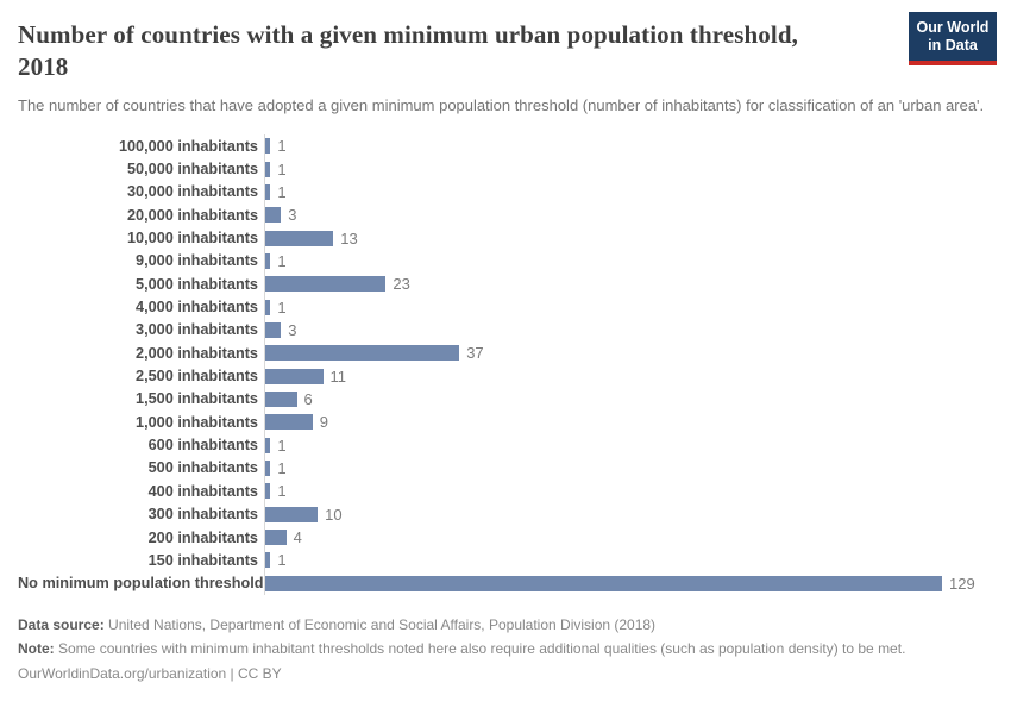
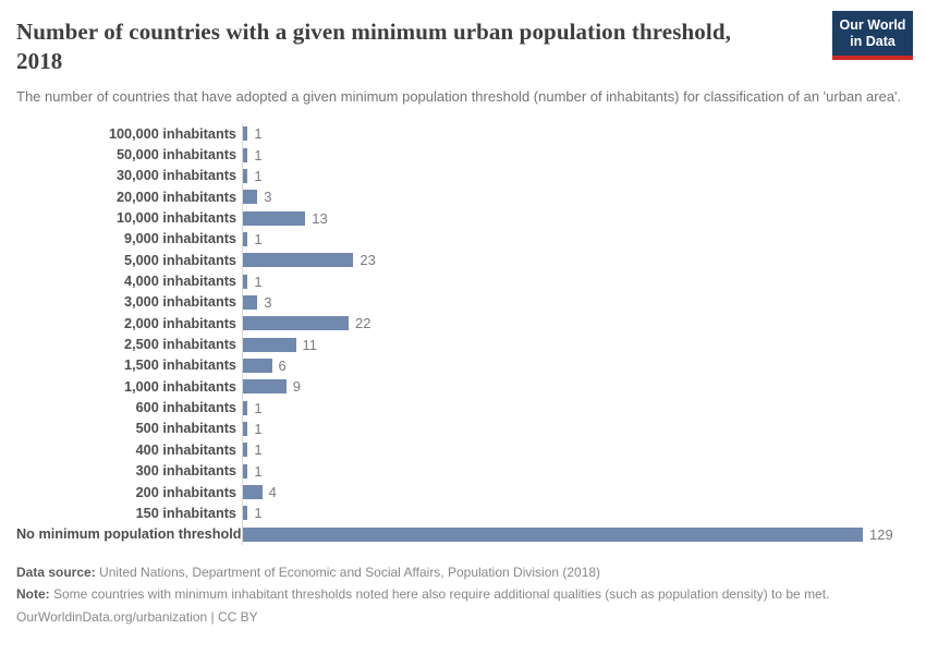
2,000 inhabitants: 37 -> 22
300 inhabitants: 10 -> 1
